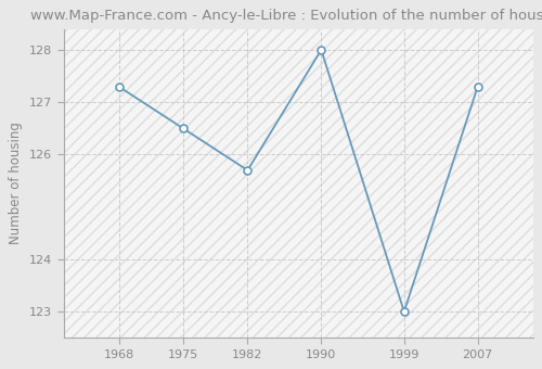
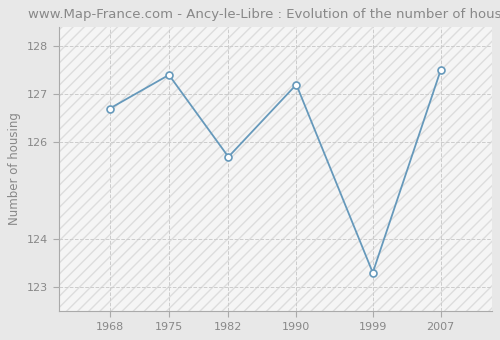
1968: 127.3 -> 126.7
1975: 126.5 -> 127.4
1990: 128.0 -> 127.2
1999: 123.0 -> 123.3
2007: 127.3 -> 127.5
